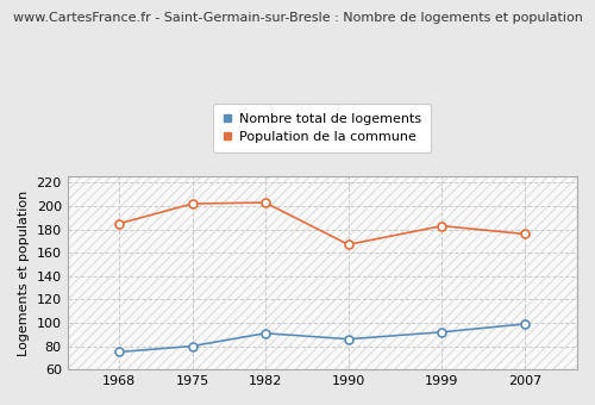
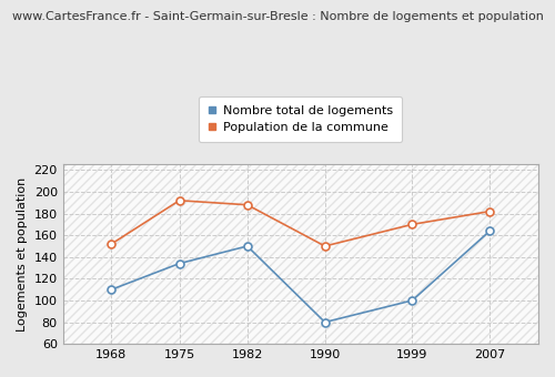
Nombre total de logements/1968: 75 -> 110
Population de la commune/1968: 185 -> 152
Nombre total de logements/1975: 80 -> 134
Population de la commune/1975: 202 -> 192
Nombre total de logements/1982: 91 -> 150
Population de la commune/1982: 203 -> 188
Nombre total de logements/1990: 86 -> 80
Population de la commune/1990: 167 -> 150
Nombre total de logements/1999: 92 -> 100
Population de la commune/1999: 183 -> 170
Nombre total de logements/2007: 99 -> 164
Population de la commune/2007: 176 -> 182
